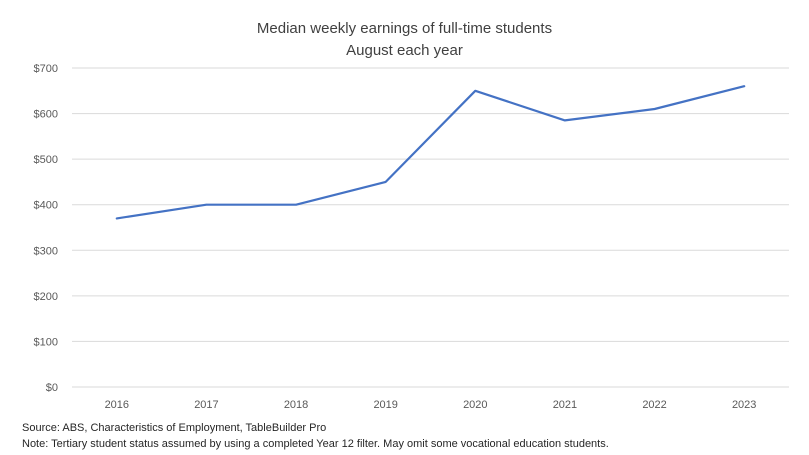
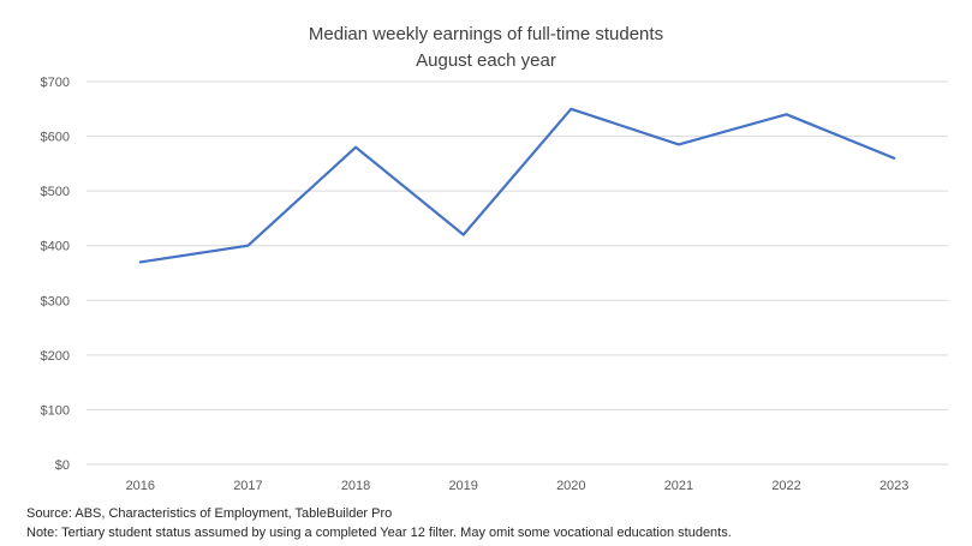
2018: $400 -> $580
2019: $450 -> $420
2022: $610 -> $640
2023: $660 -> $560
